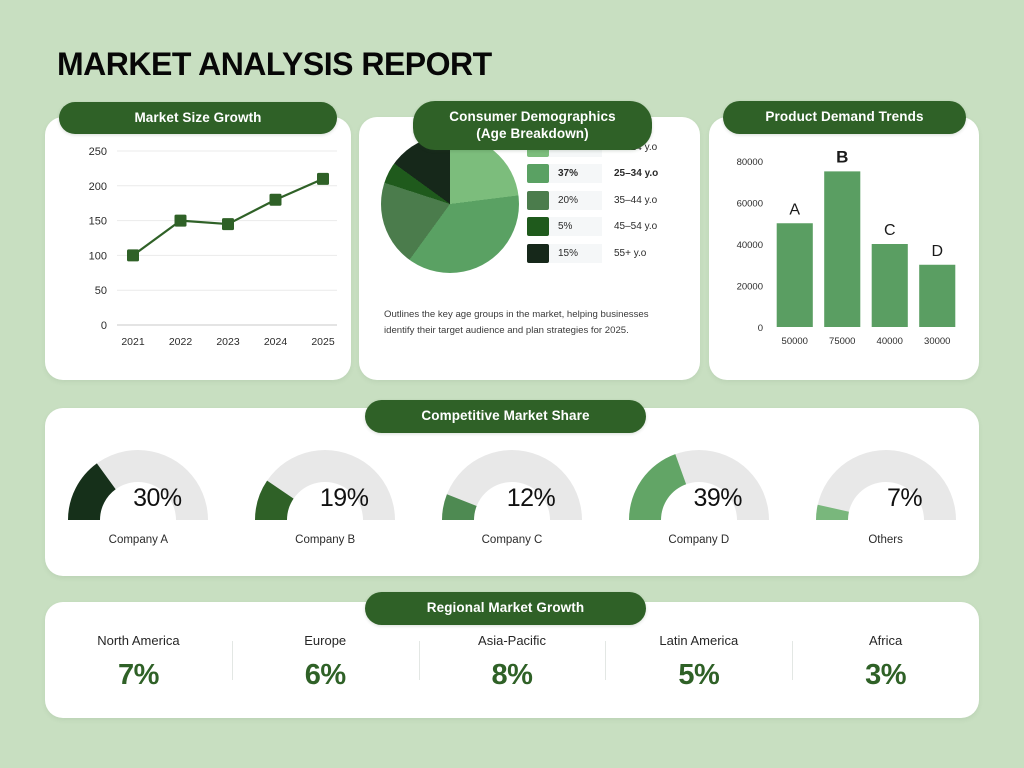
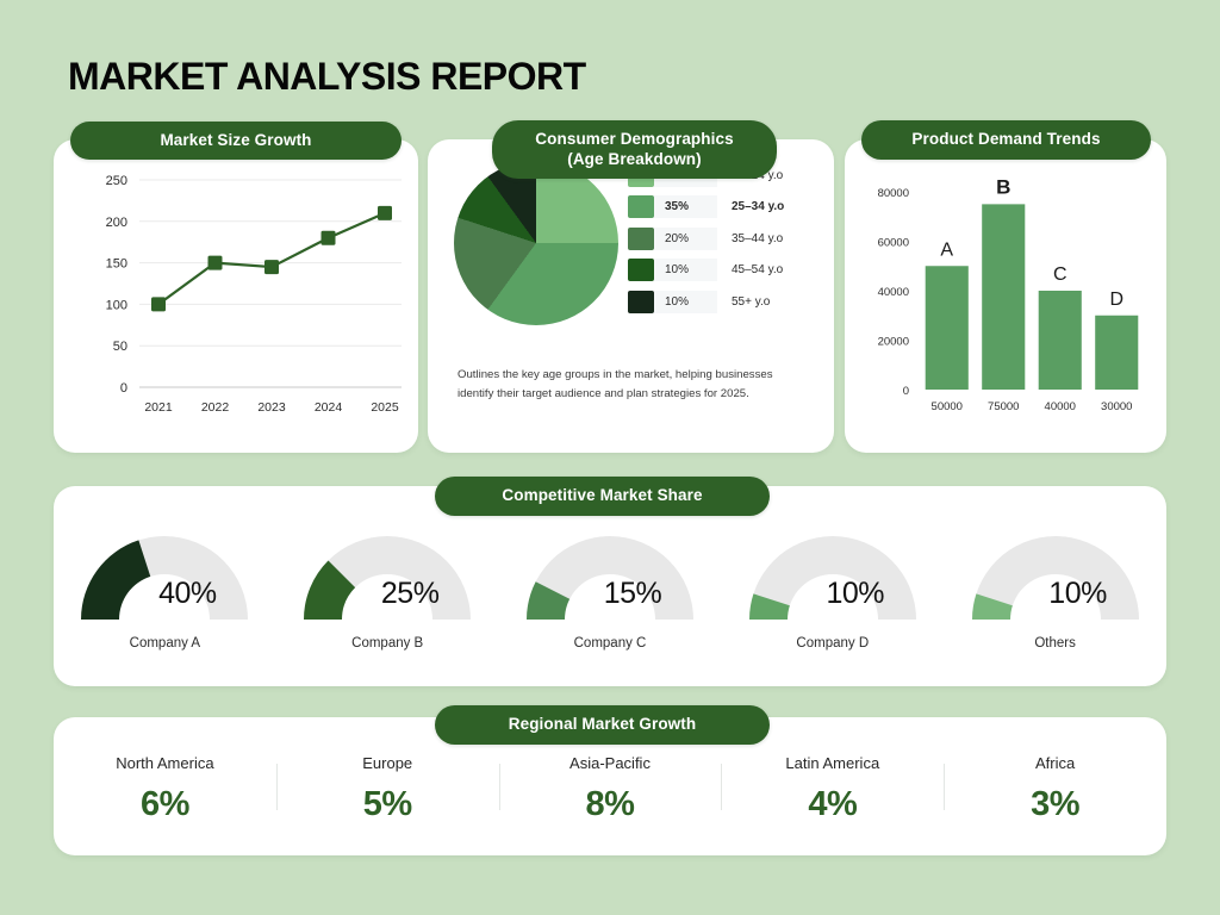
Consumer Demographics (Age Breakdown)/18–24 y.o: 23% -> 25%
Consumer Demographics (Age Breakdown)/25–34 y.o: 37% -> 35%
Consumer Demographics (Age Breakdown)/45–54 y.o: 5% -> 10%
Consumer Demographics (Age Breakdown)/55+ y.o: 15% -> 10%
Competitive Market Share/Company A: 30% -> 40%
Competitive Market Share/Company B: 19% -> 25%
Competitive Market Share/Company C: 12% -> 15%
Competitive Market Share/Company D: 39% -> 10%
Competitive Market Share/Others: 7% -> 10%
Regional Market Growth/North America: 7% -> 6%
Regional Market Growth/Europe: 6% -> 5%
Regional Market Growth/Latin America: 5% -> 4%
